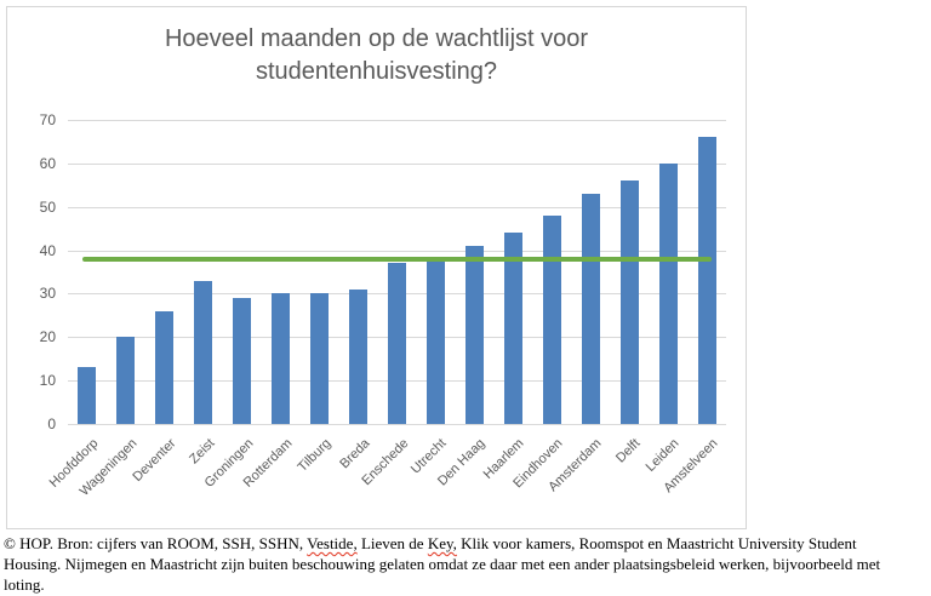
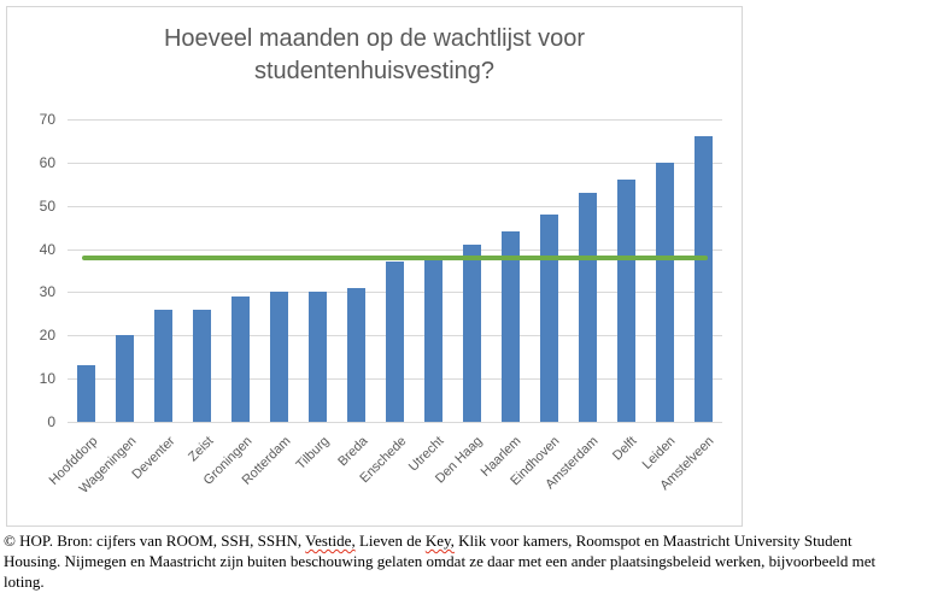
Zeist: 33 -> 26
